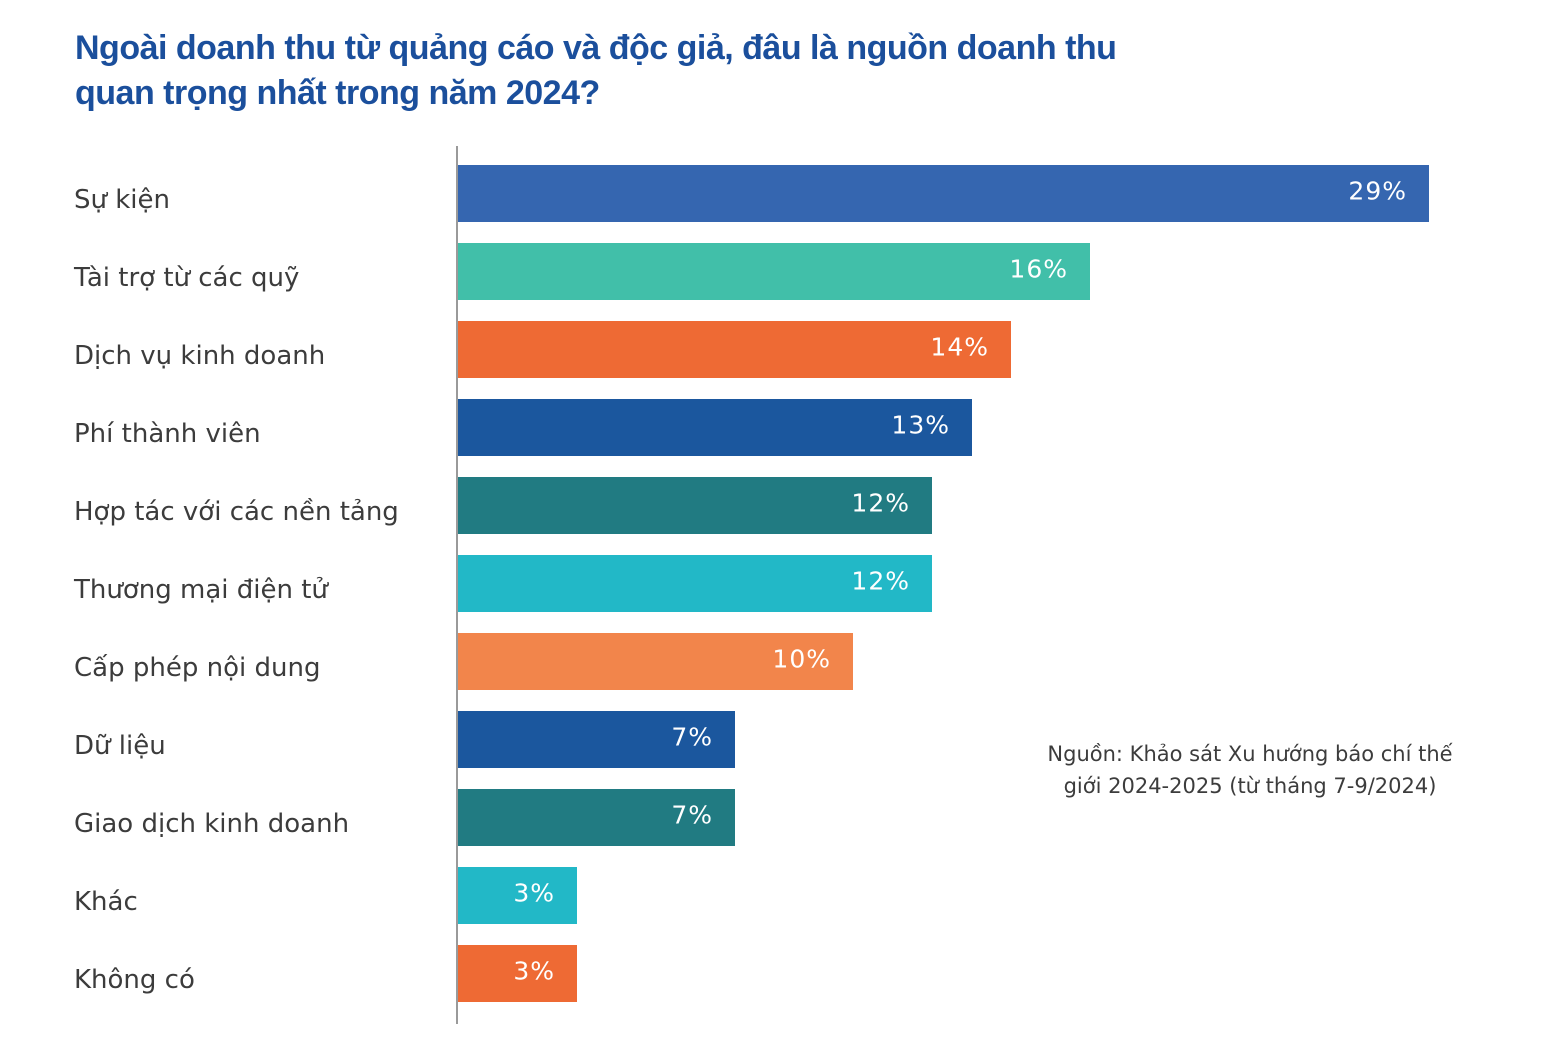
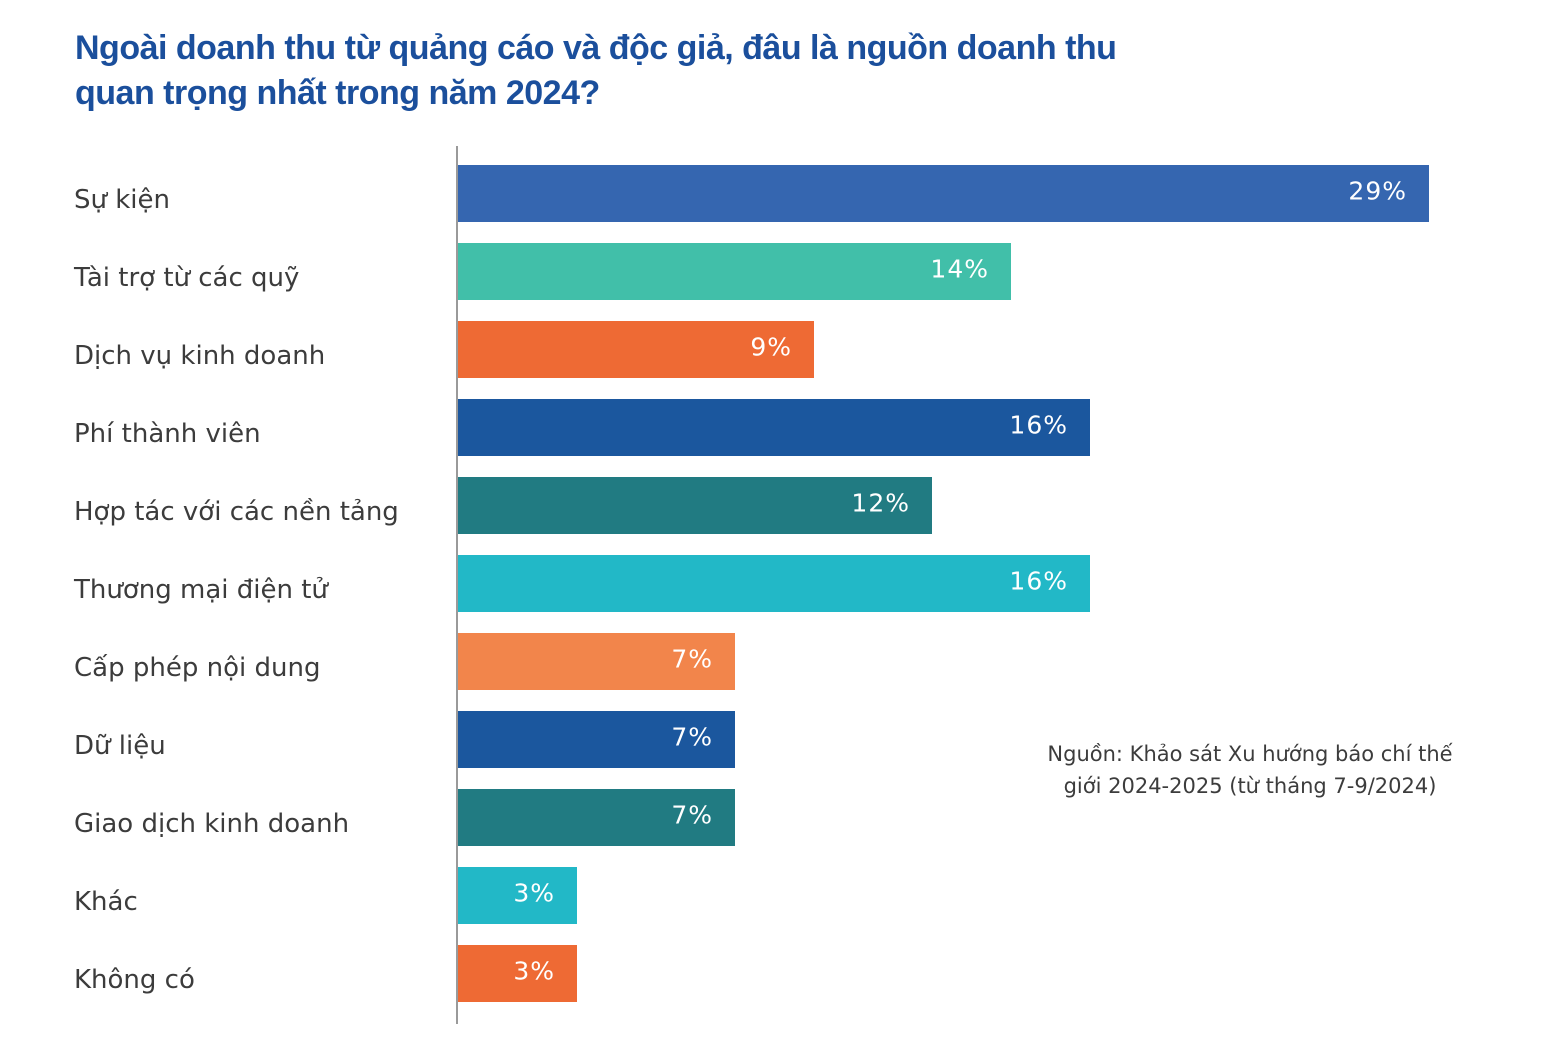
Tài trợ từ các quỹ: 16% -> 14%
Dịch vụ kinh doanh: 14% -> 9%
Phí thành viên: 13% -> 16%
Thương mại điện tử: 12% -> 16%
Cấp phép nội dung: 10% -> 7%
